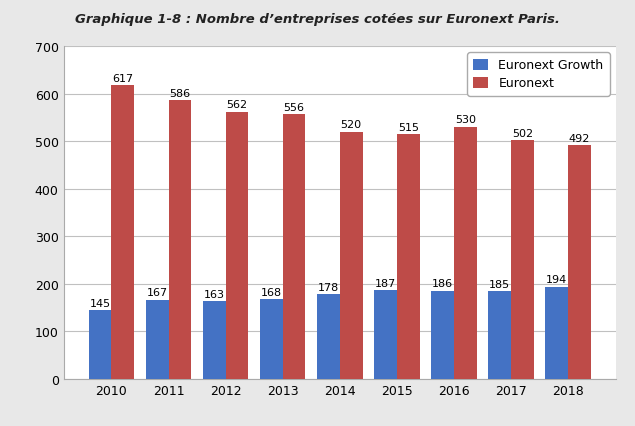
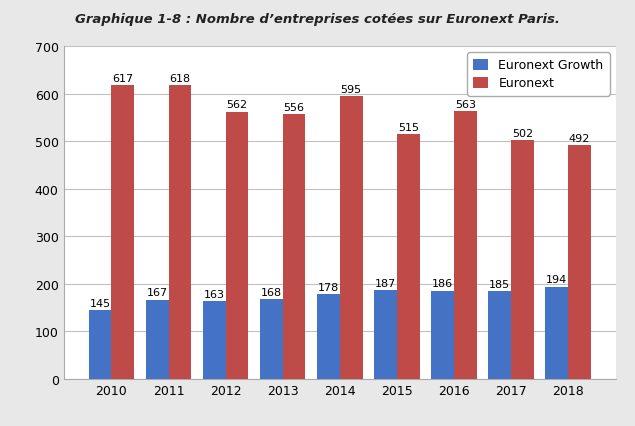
Euronext/2011: 586 -> 618
Euronext/2014: 520 -> 595
Euronext/2016: 530 -> 563
